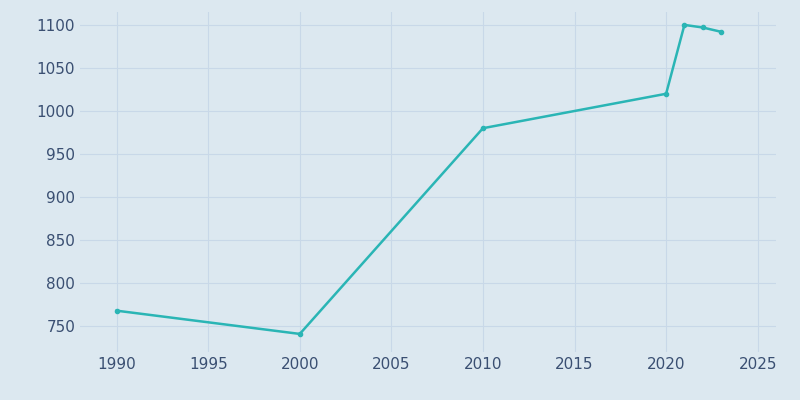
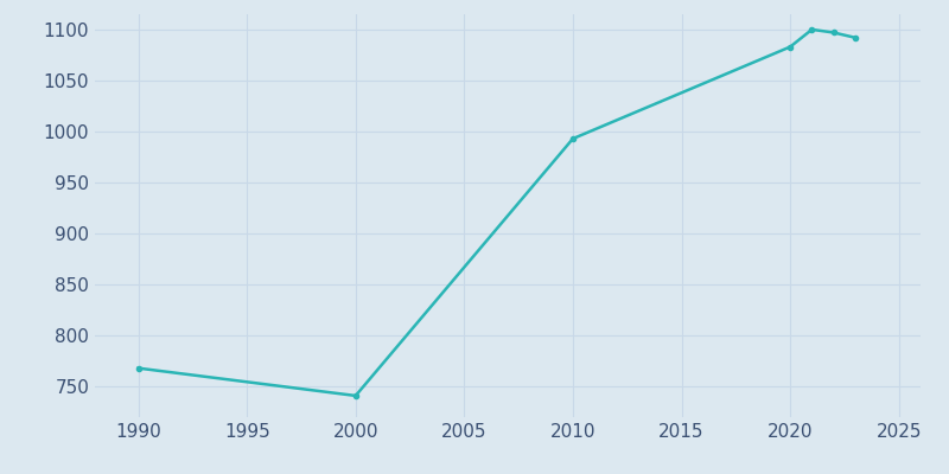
2010: 980 -> 993
2020: 1020 -> 1083
